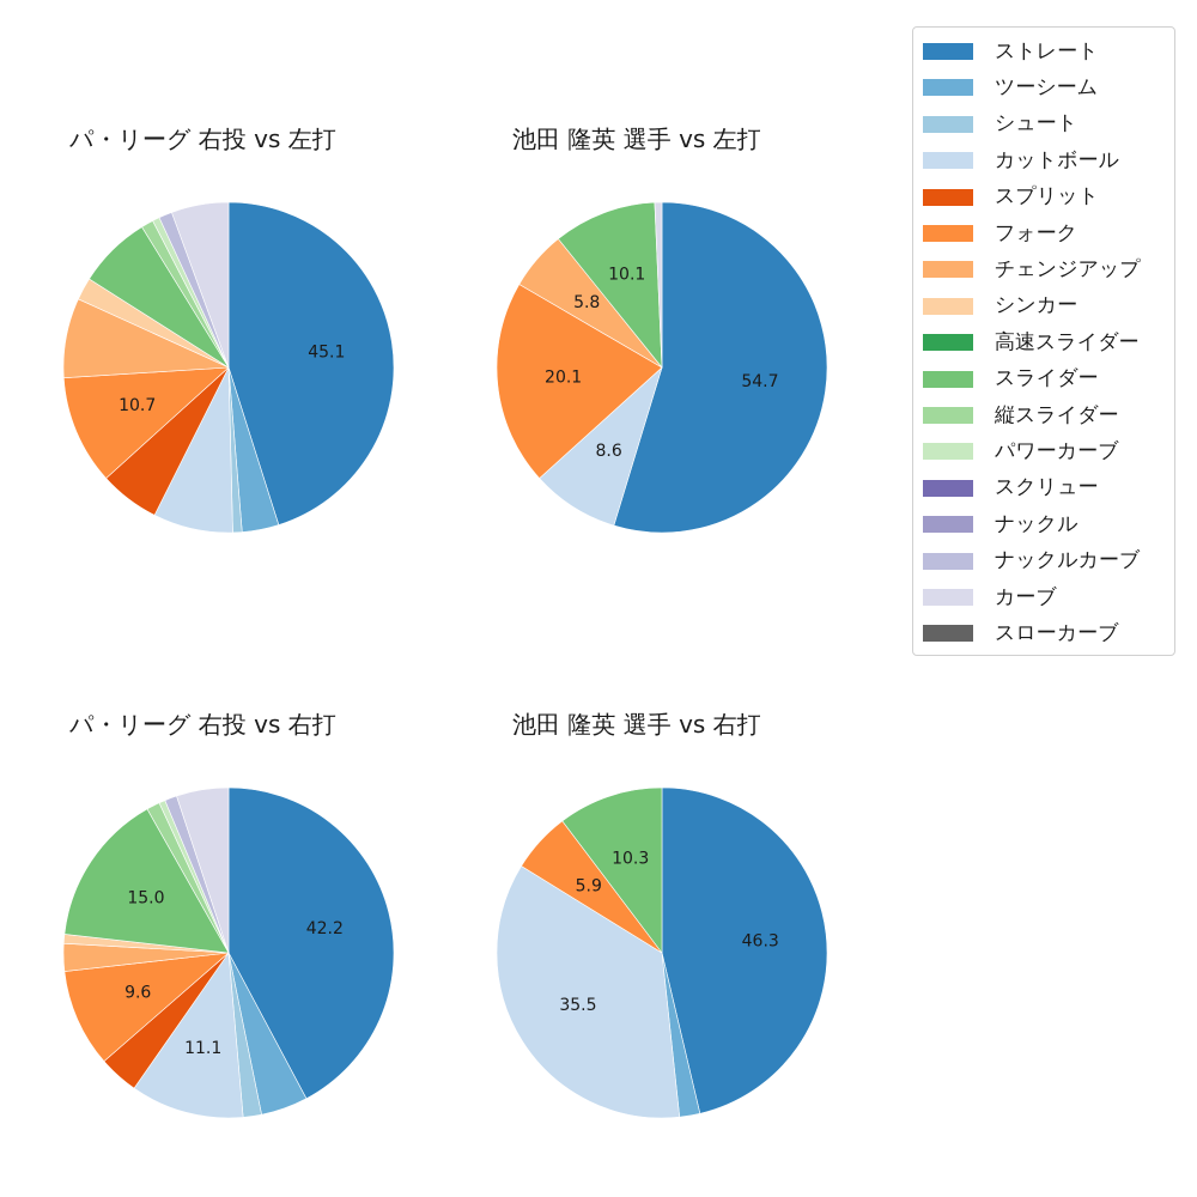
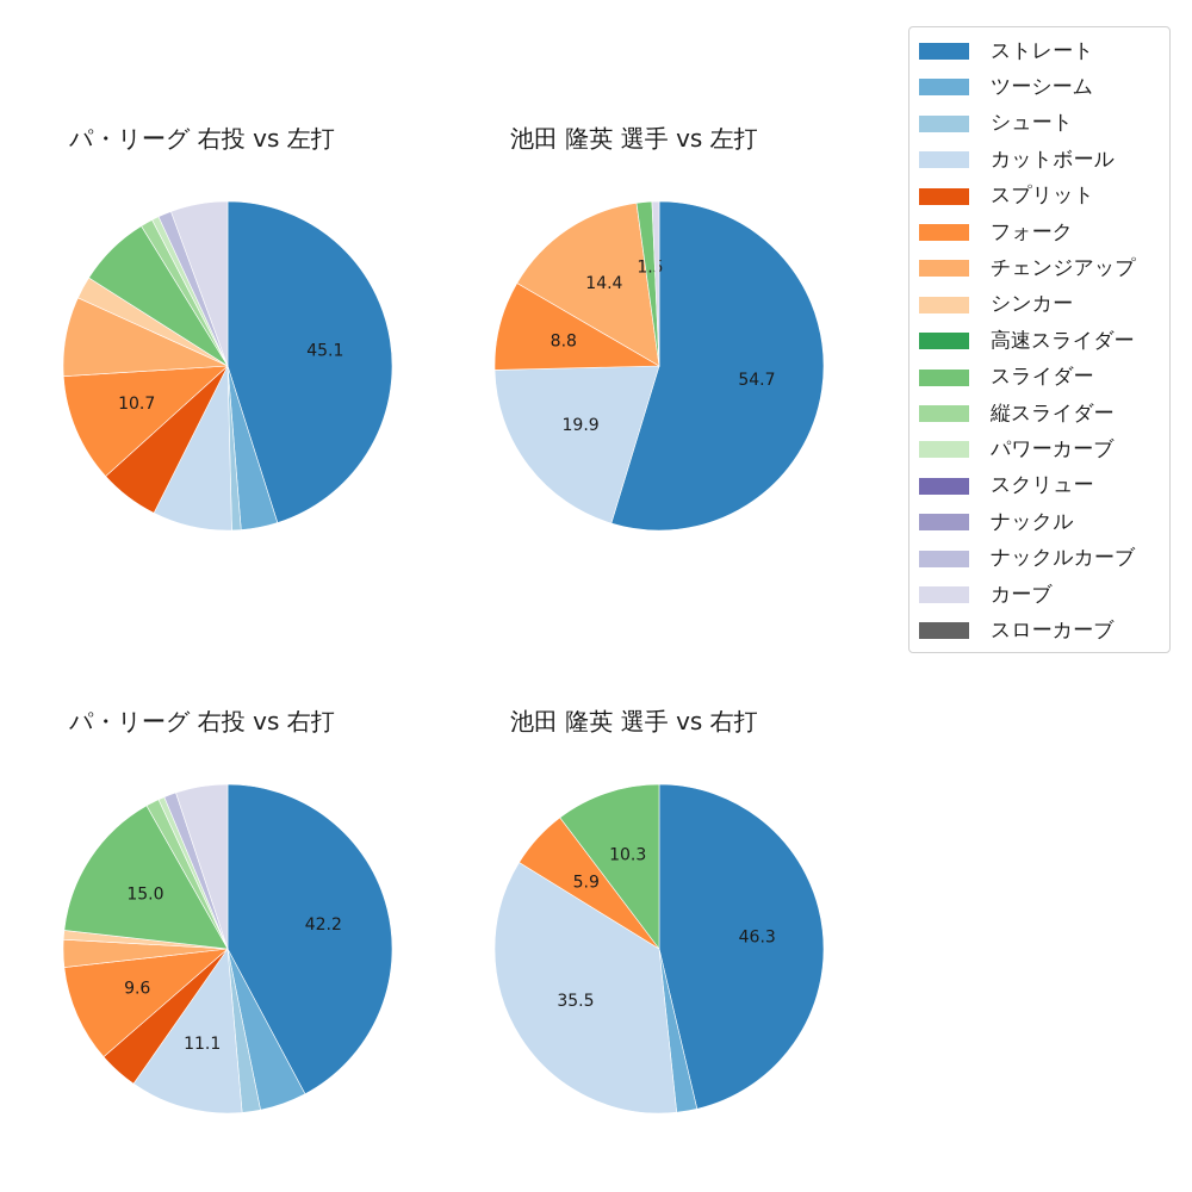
池田 隆英 選手 vs 左打/カットボール: 8.6 -> 19.9
池田 隆英 選手 vs 左打/フォーク: 20.1 -> 8.8
池田 隆英 選手 vs 左打/チェンジアップ: 5.8 -> 14.4
池田 隆英 選手 vs 左打/スライダー: 10.1 -> 1.5
